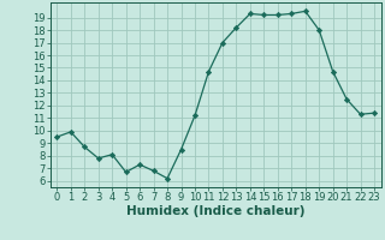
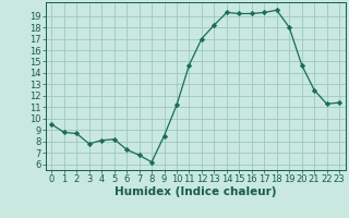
1: 9.9 -> 8.8
5: 6.7 -> 8.2
